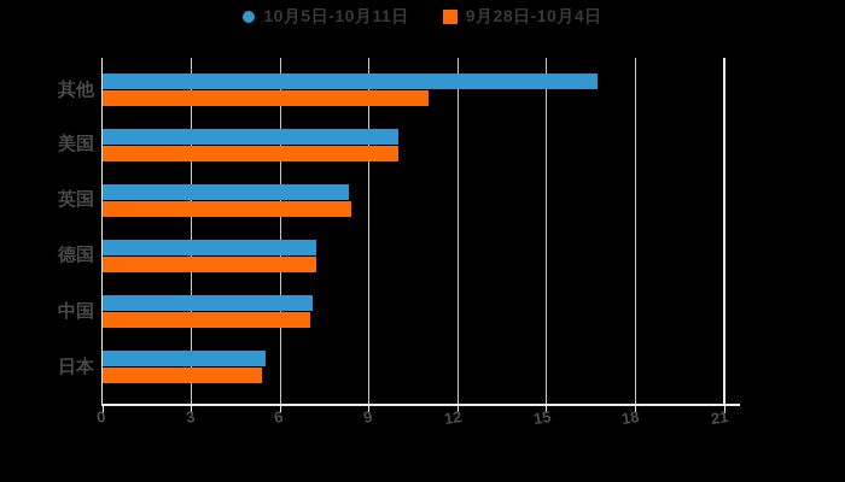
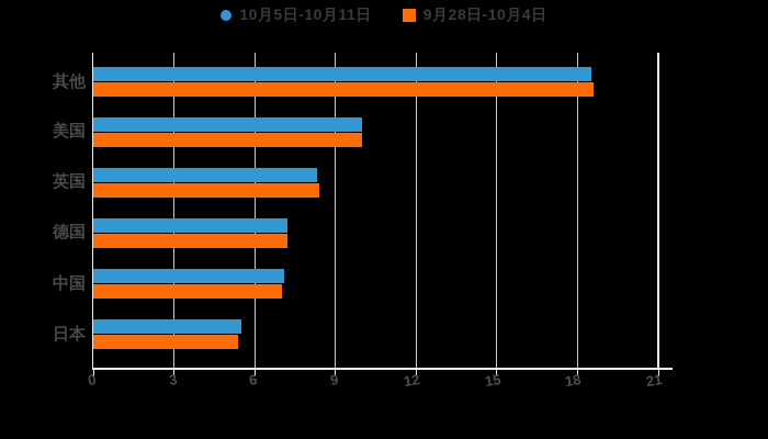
10月5日-10月11日/其他: 16.7 -> 18.5
9月28日-10月4日/其他: 11.0 -> 18.6
